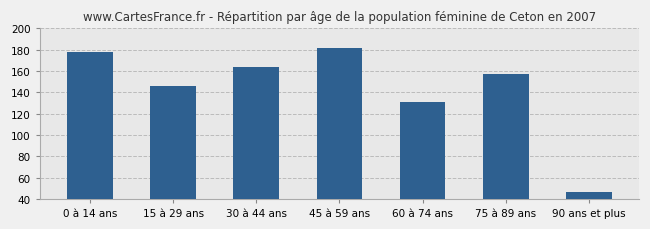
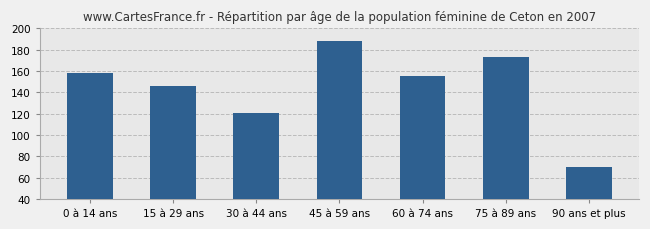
0 à 14 ans: 178 -> 158
30 à 44 ans: 164 -> 121
45 à 59 ans: 182 -> 188
60 à 74 ans: 131 -> 155
75 à 89 ans: 157 -> 173
90 ans et plus: 46 -> 70
